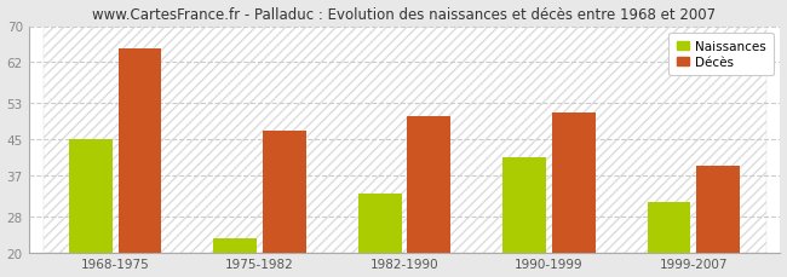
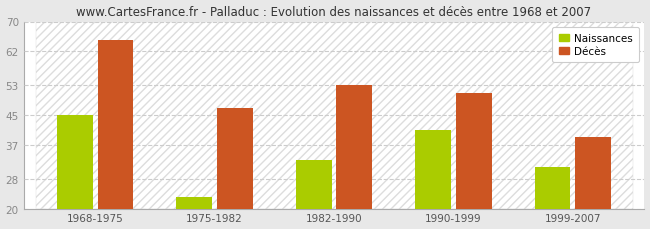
Décès/1982-1990: 50 -> 53
